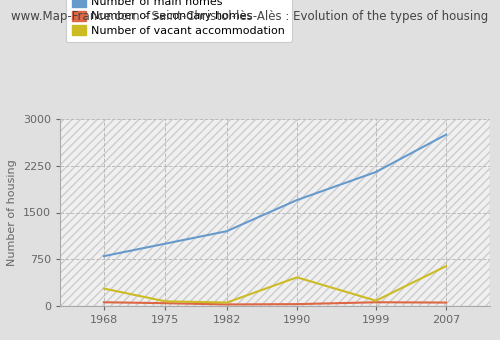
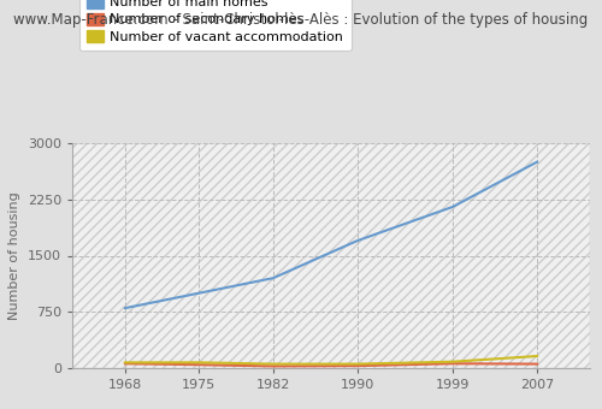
Number of vacant accommodation/1968: 280 -> 80
Number of vacant accommodation/1990: 460 -> 60
Number of vacant accommodation/2007: 640 -> 160
